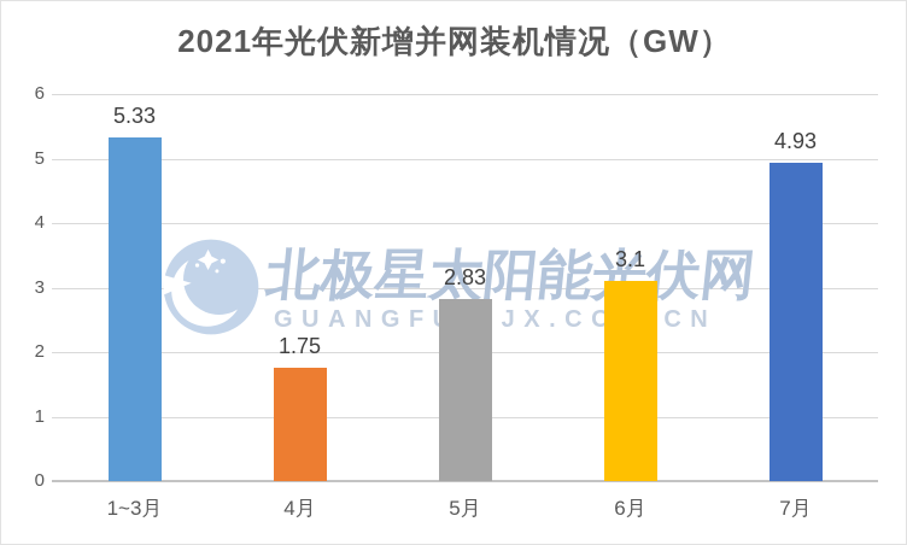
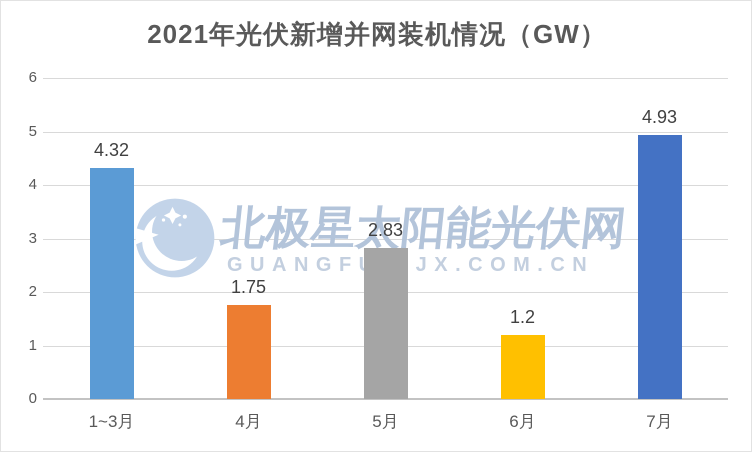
1~3月: 5.33 -> 4.32
6月: 3.1 -> 1.2
